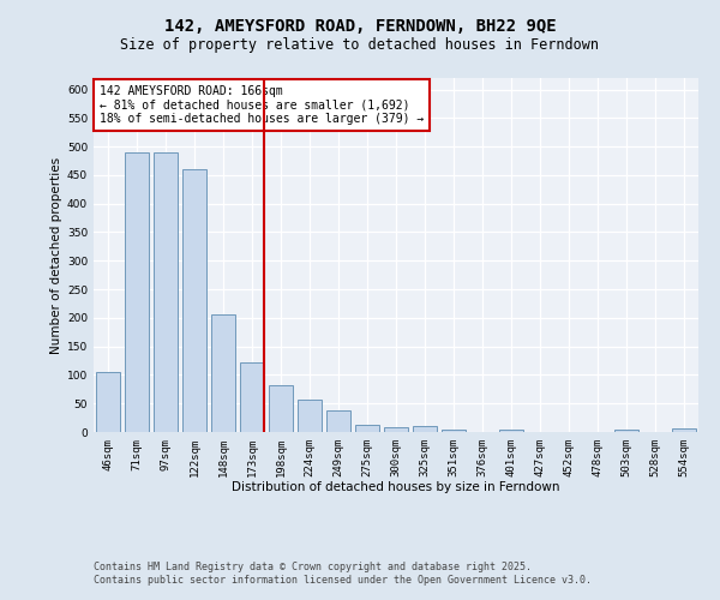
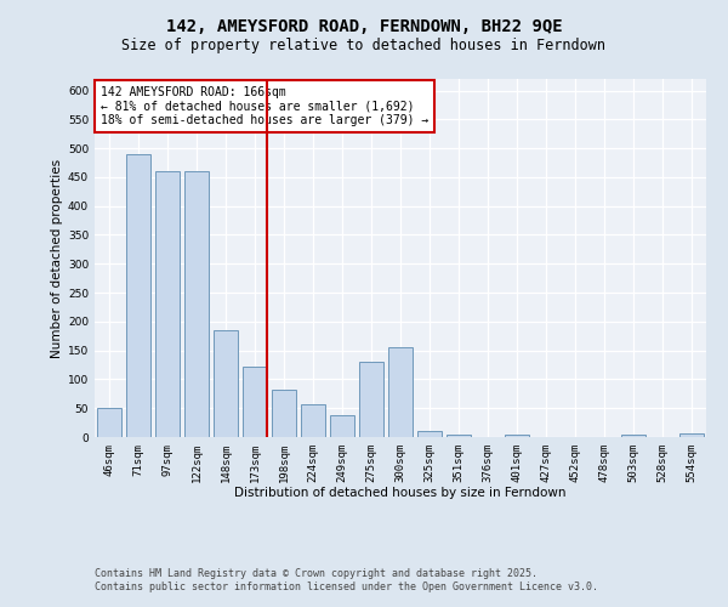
46sqm: 105 -> 50
97sqm: 490 -> 460
148sqm: 207 -> 185
275sqm: 13 -> 130
300sqm: 9 -> 155
